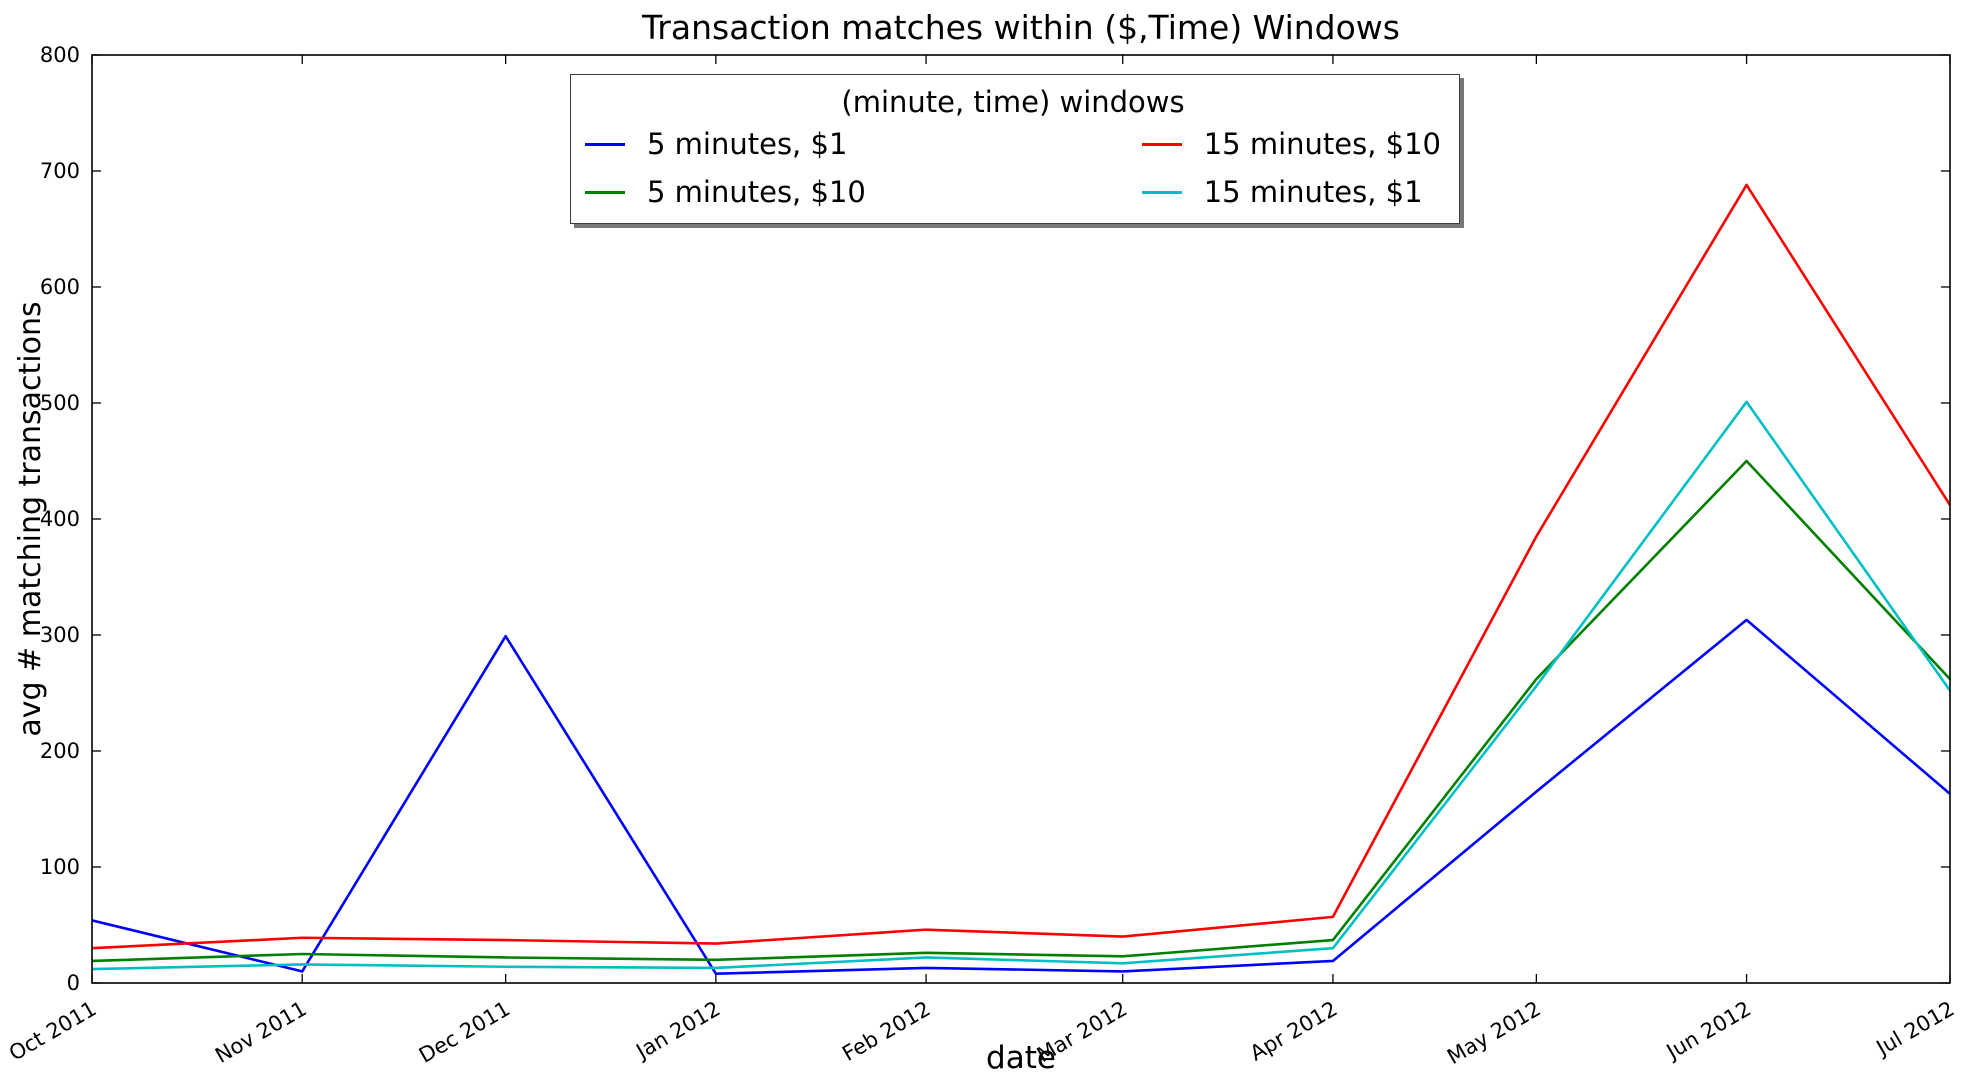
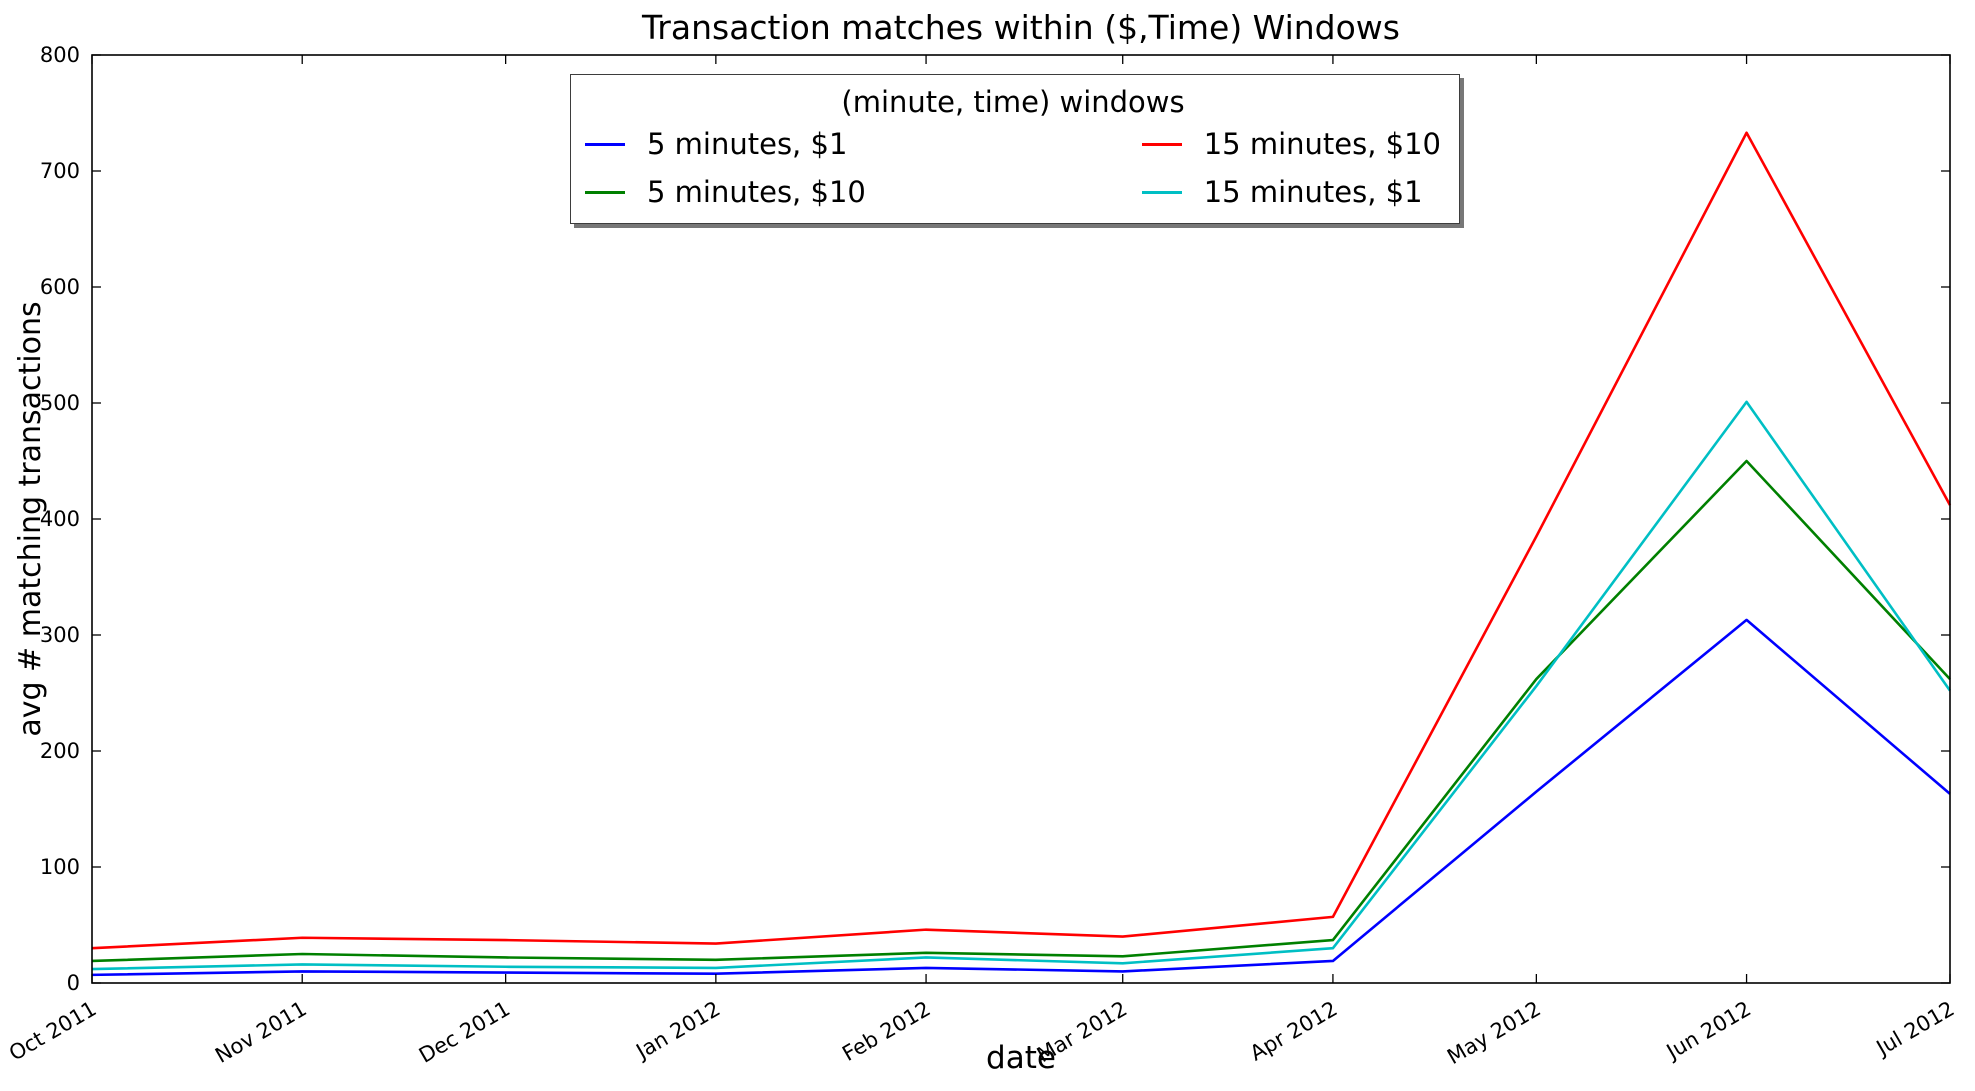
5 minutes, $1/Oct 2011: 54 -> 7
5 minutes, $1/Dec 2011: 299 -> 9
15 minutes, $10/Jun 2012: 688 -> 733
